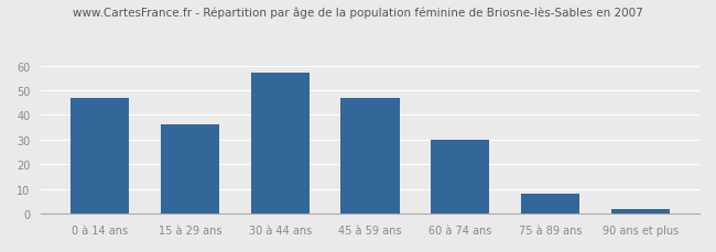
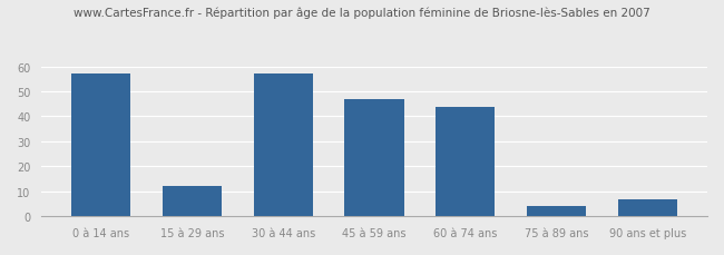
0 à 14 ans: 47 -> 57
15 à 29 ans: 36 -> 12
60 à 74 ans: 30 -> 44
75 à 89 ans: 8 -> 4
90 ans et plus: 2 -> 7
